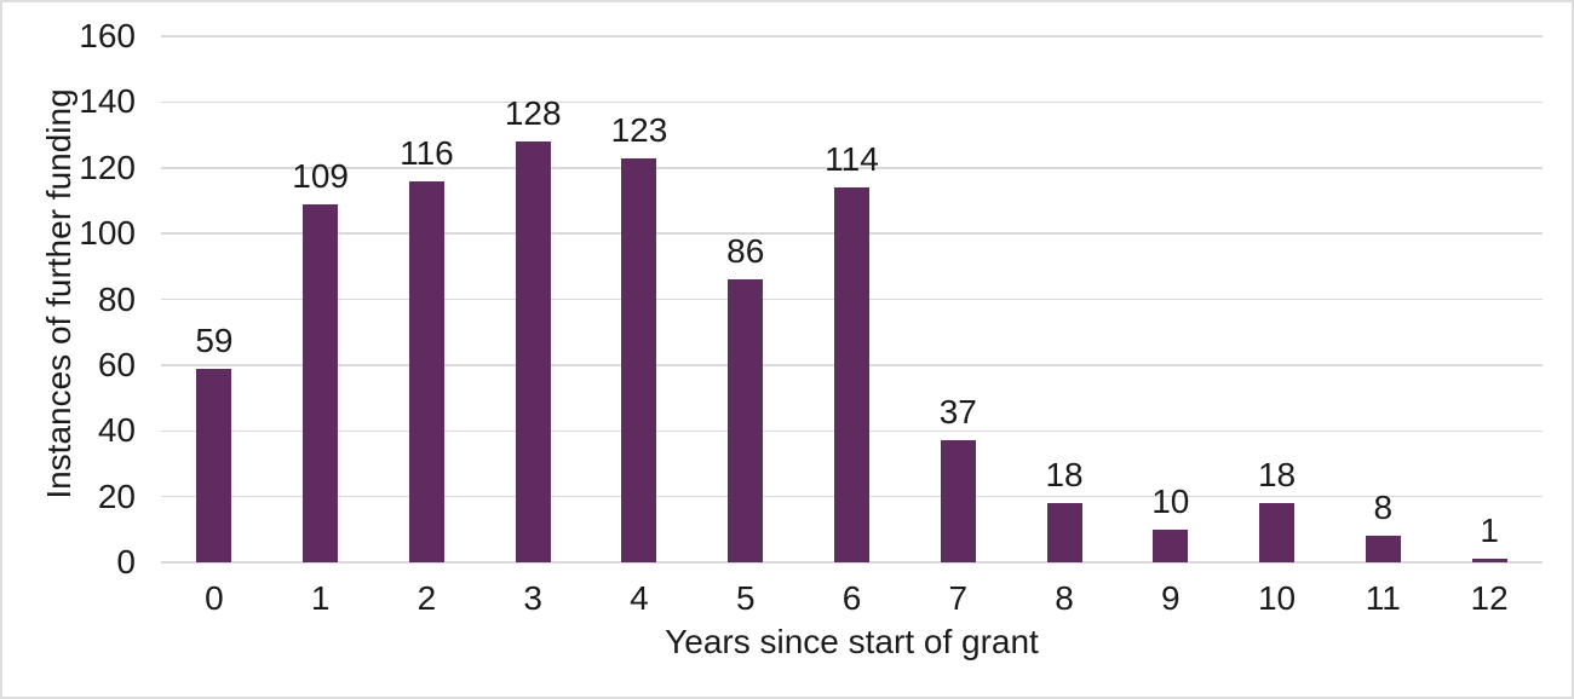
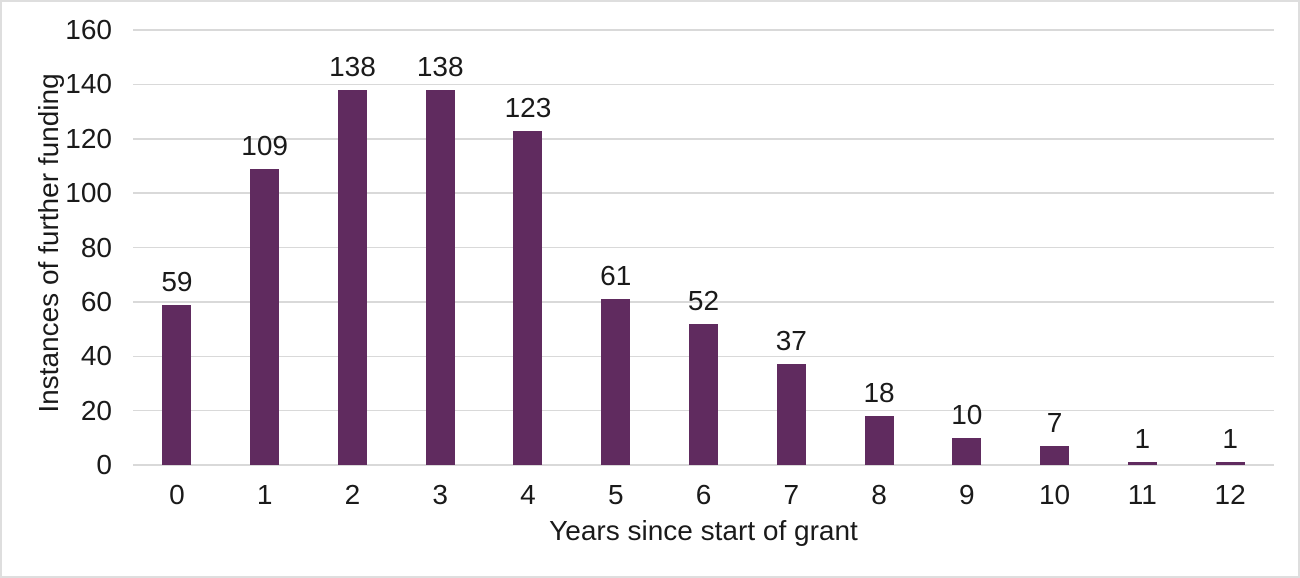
2: 116 -> 138
3: 128 -> 138
5: 86 -> 61
6: 114 -> 52
10: 18 -> 7
11: 8 -> 1
